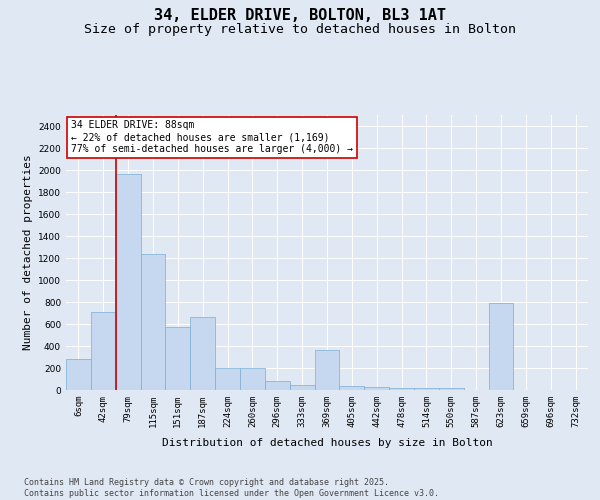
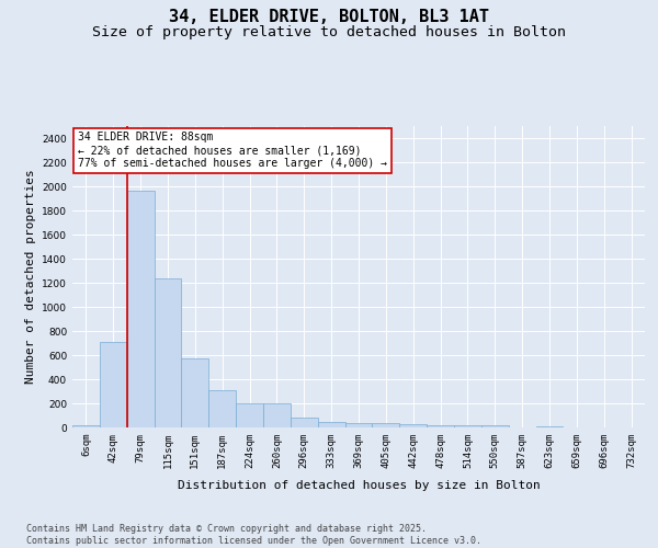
6sqm: 280 -> 20
187sqm: 660 -> 300
369sqm: 360 -> 40
623sqm: 790 -> 10
